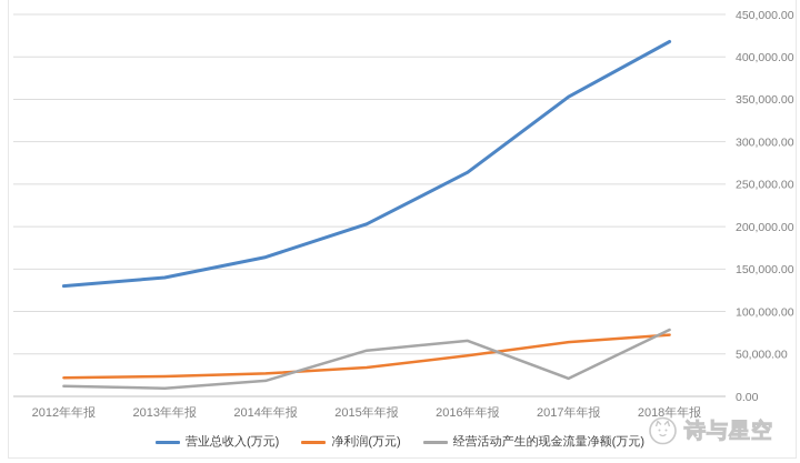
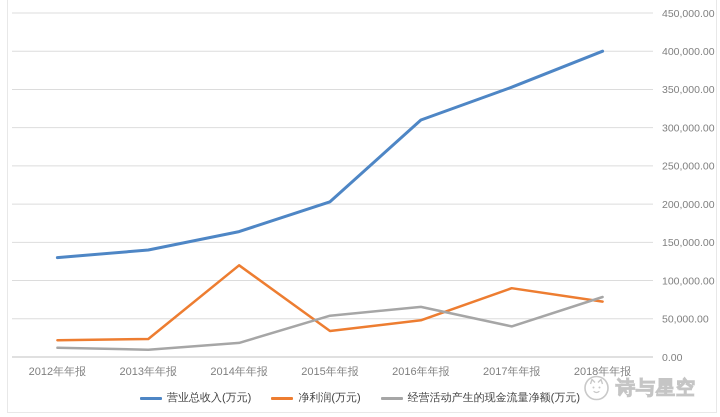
净利润(万元)/2014年年报: 30000 -> 120000
营业总收入(万元)/2016年年报: 260000 -> 310000
净利润(万元)/2017年年报: 60000 -> 90000
经营活动产生的现金流量净额(万元)/2017年年报: 20000 -> 40000
营业总收入(万元)/2018年年报: 420000 -> 400000
